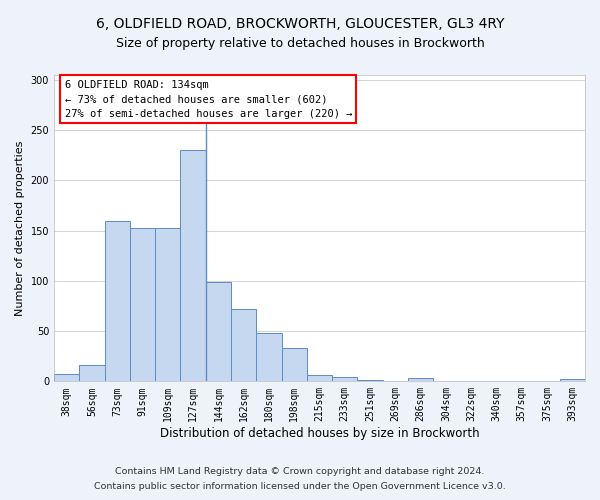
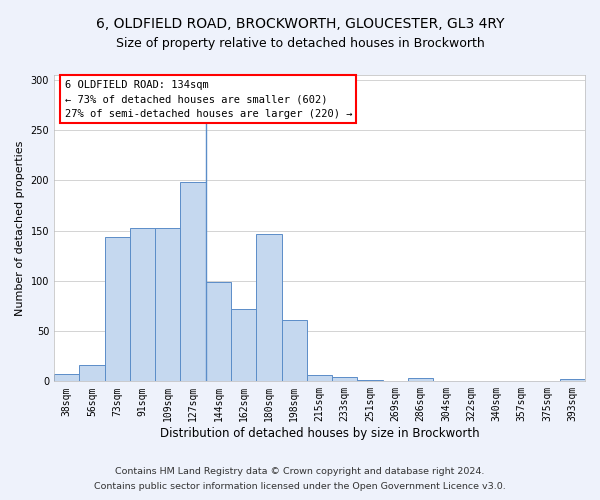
73sqm: 160 -> 144
127sqm: 230 -> 198
180sqm: 48 -> 147
198sqm: 33 -> 61
